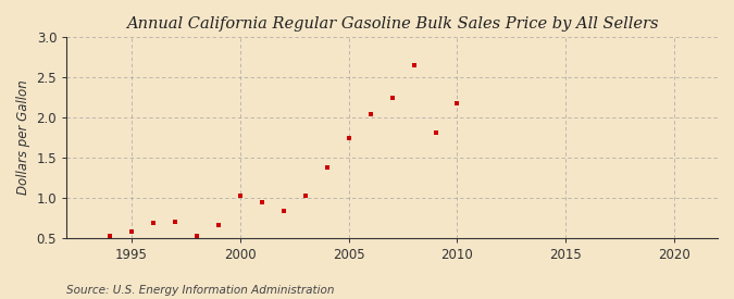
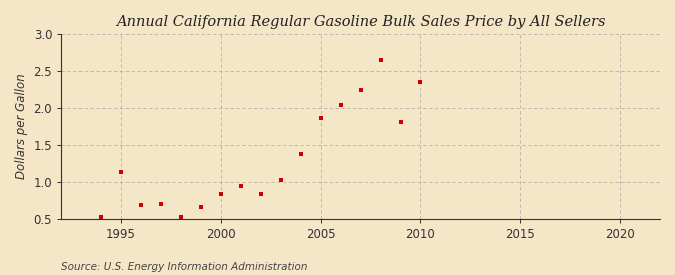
1995: 0.58 -> 1.14
2000: 1.02 -> 0.84
2005: 1.75 -> 1.86
2010: 2.18 -> 2.36
